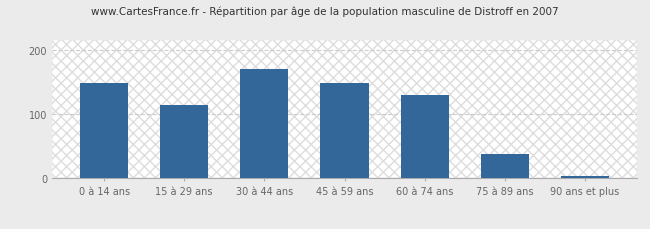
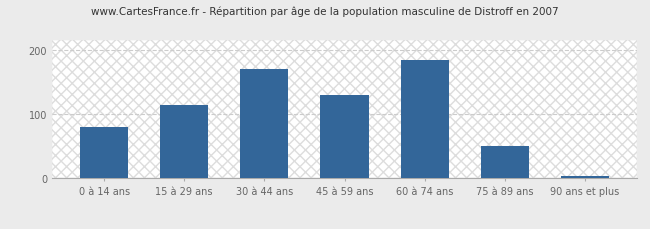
0 à 14 ans: 148 -> 80
45 à 59 ans: 148 -> 130
60 à 74 ans: 130 -> 184
75 à 89 ans: 38 -> 50
